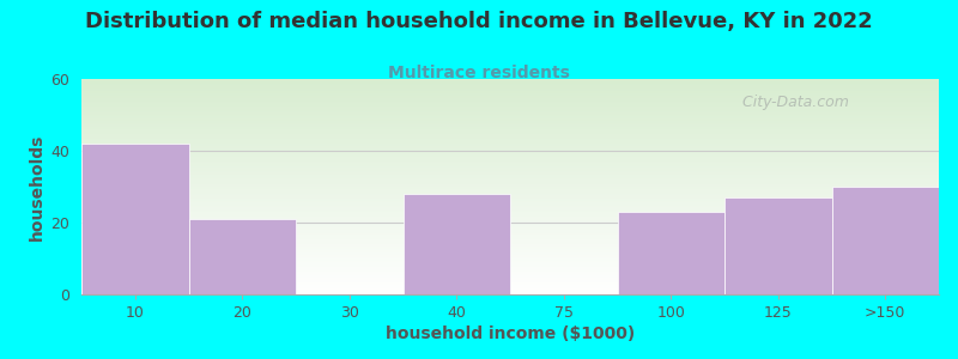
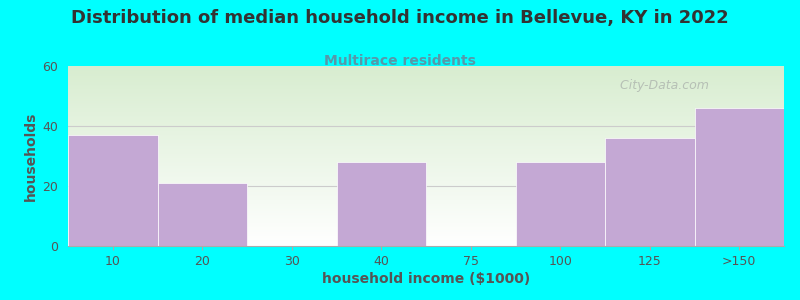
10: 42 -> 37
100: 23 -> 28
125: 27 -> 36
>150: 30 -> 46
